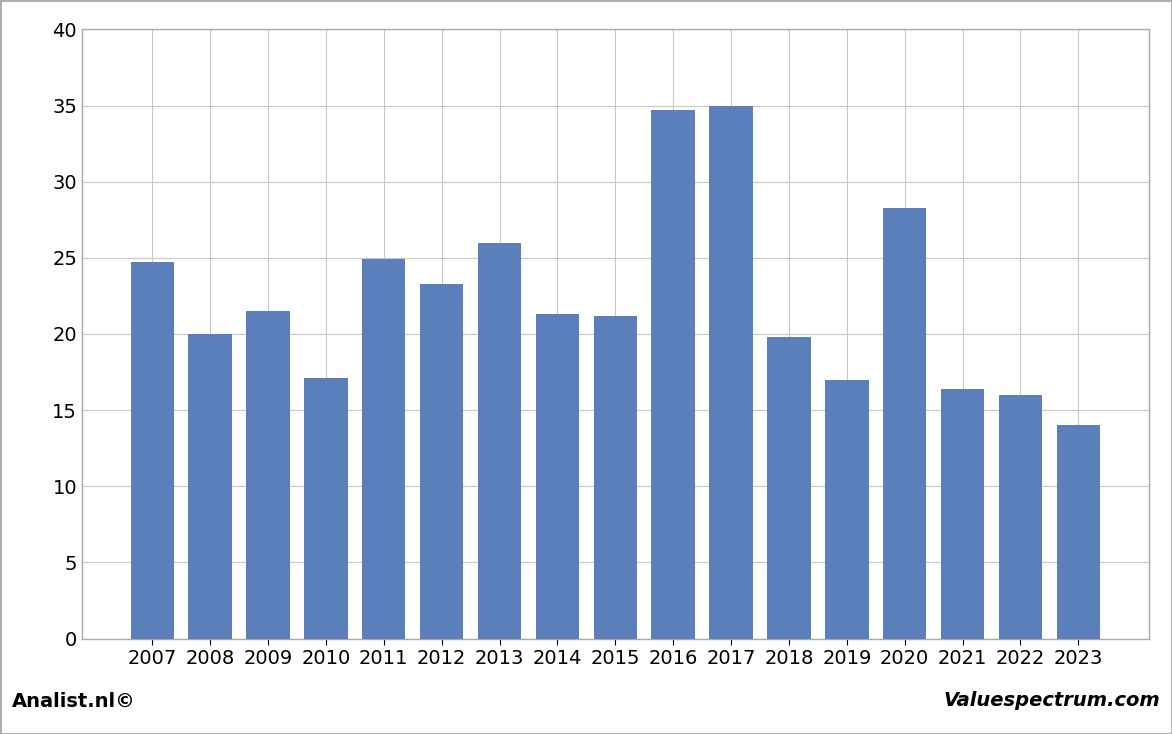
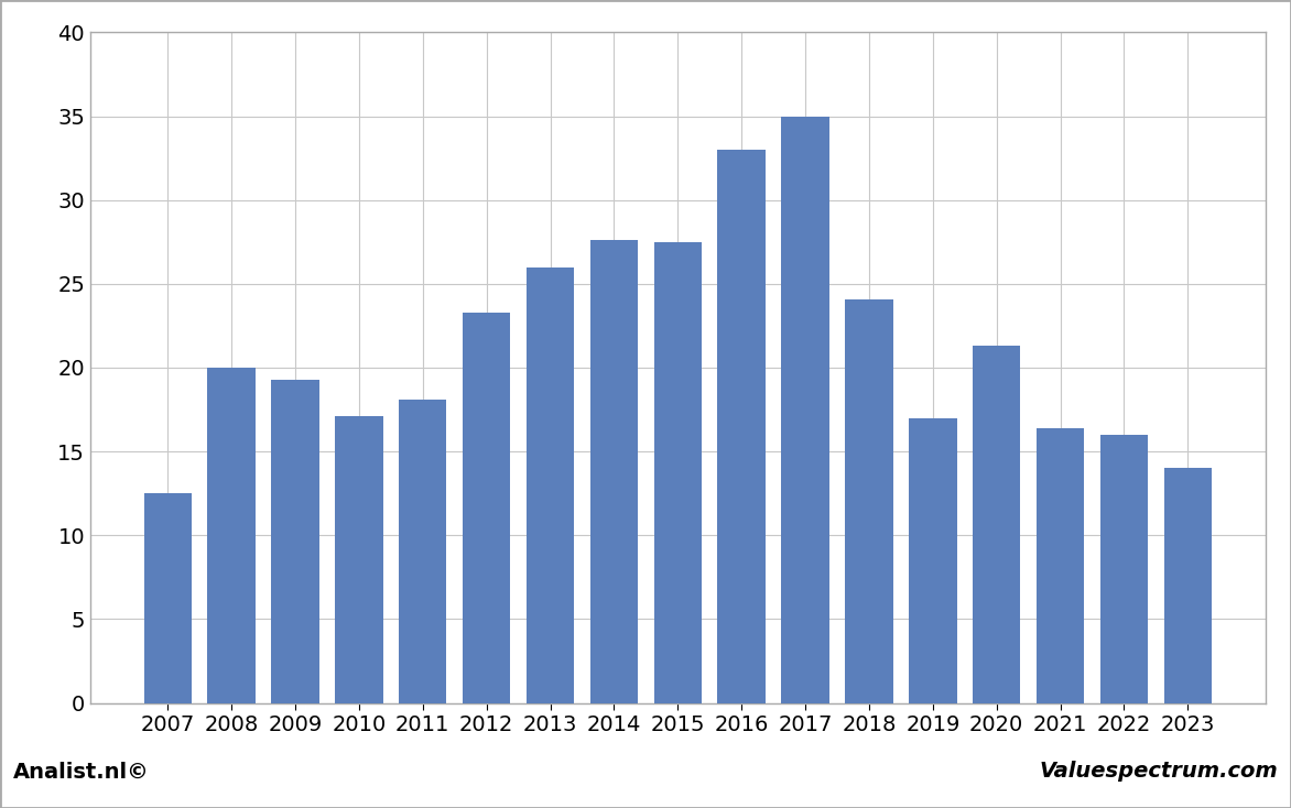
2007: 24.7 -> 12.5
2009: 21.5 -> 19.3
2011: 24.9 -> 18.1
2014: 21.3 -> 27.6
2015: 21.2 -> 27.5
2016: 34.7 -> 33.0
2018: 19.8 -> 24.1
2020: 28.3 -> 21.3
